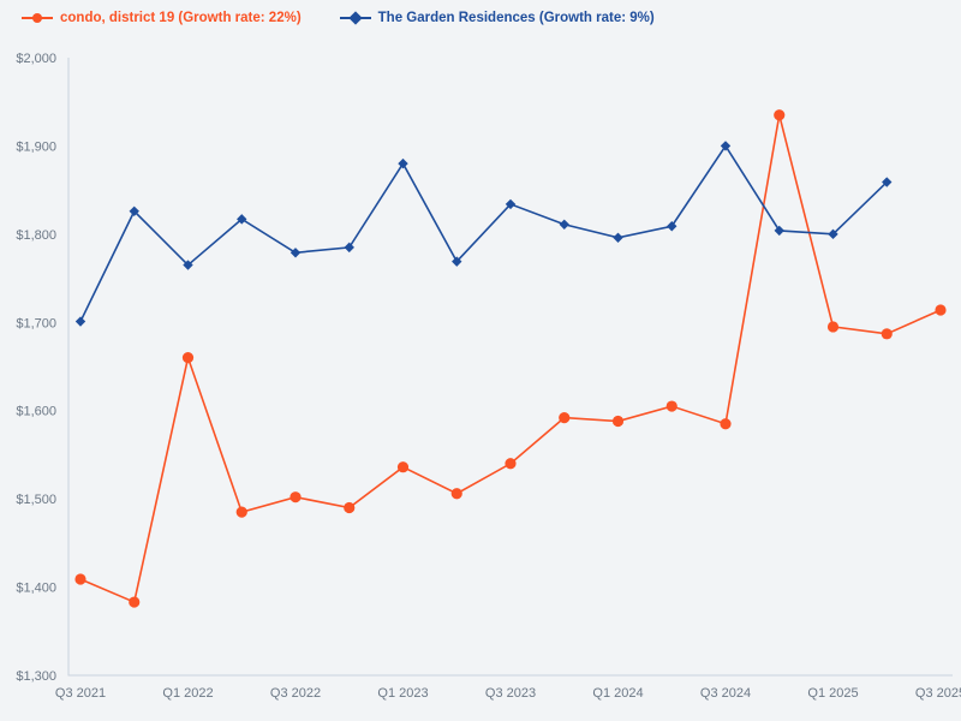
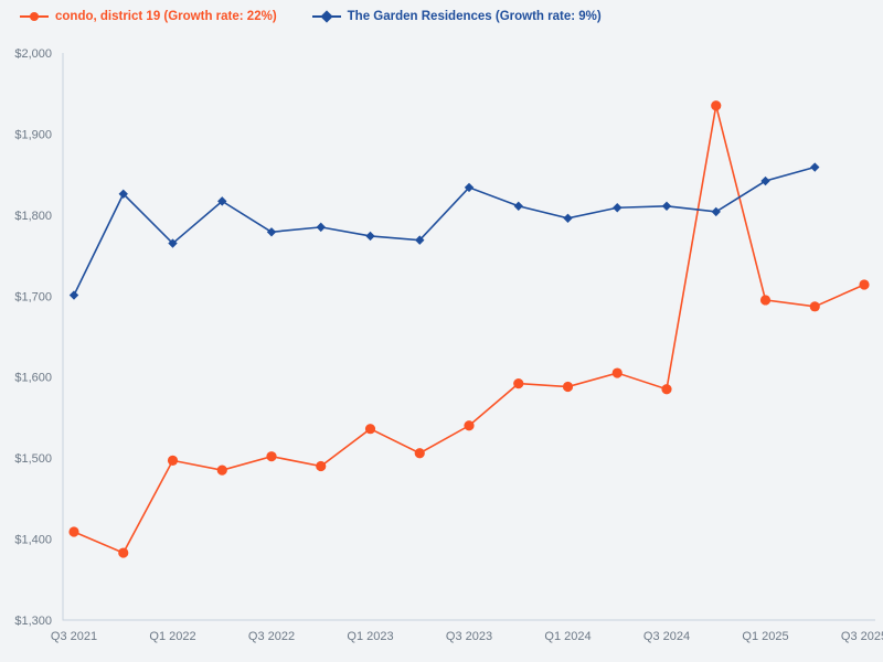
condo, district 19 (Growth rate: 22%)/Q1 2022: $1660 -> $1500
The Garden Residences (Growth rate: 9%)/Q1 2023: $1880 -> $1770
The Garden Residences (Growth rate: 9%)/Q3 2024: $1900 -> $1810
The Garden Residences (Growth rate: 9%)/Q1 2025: $1800 -> $1840
